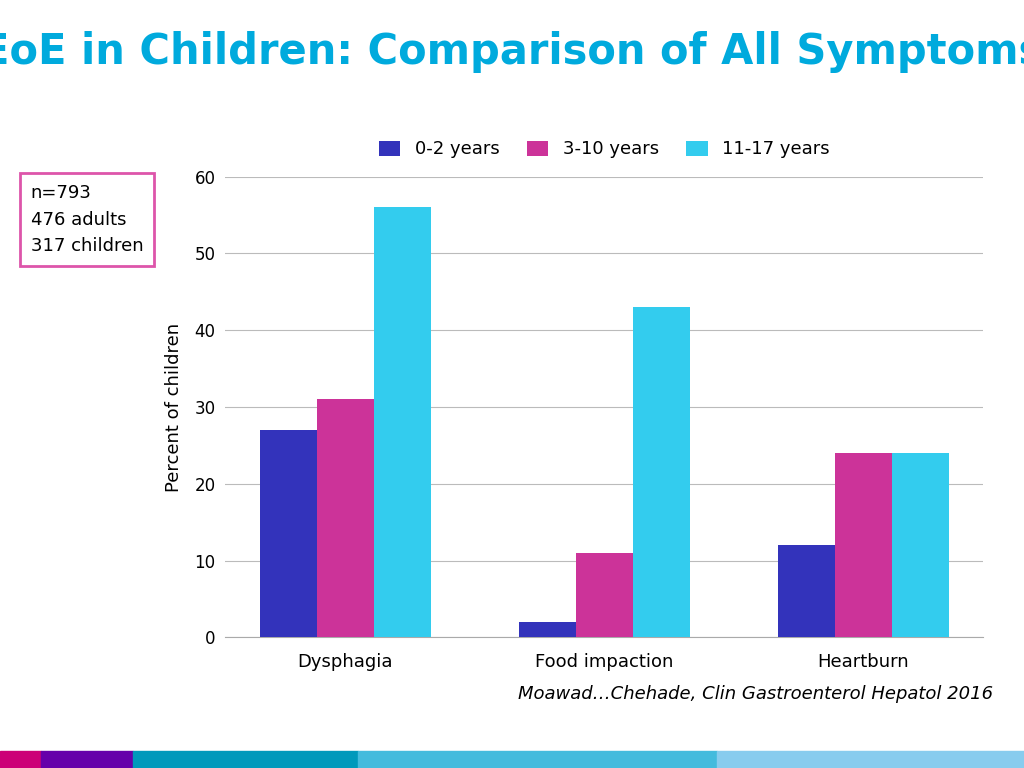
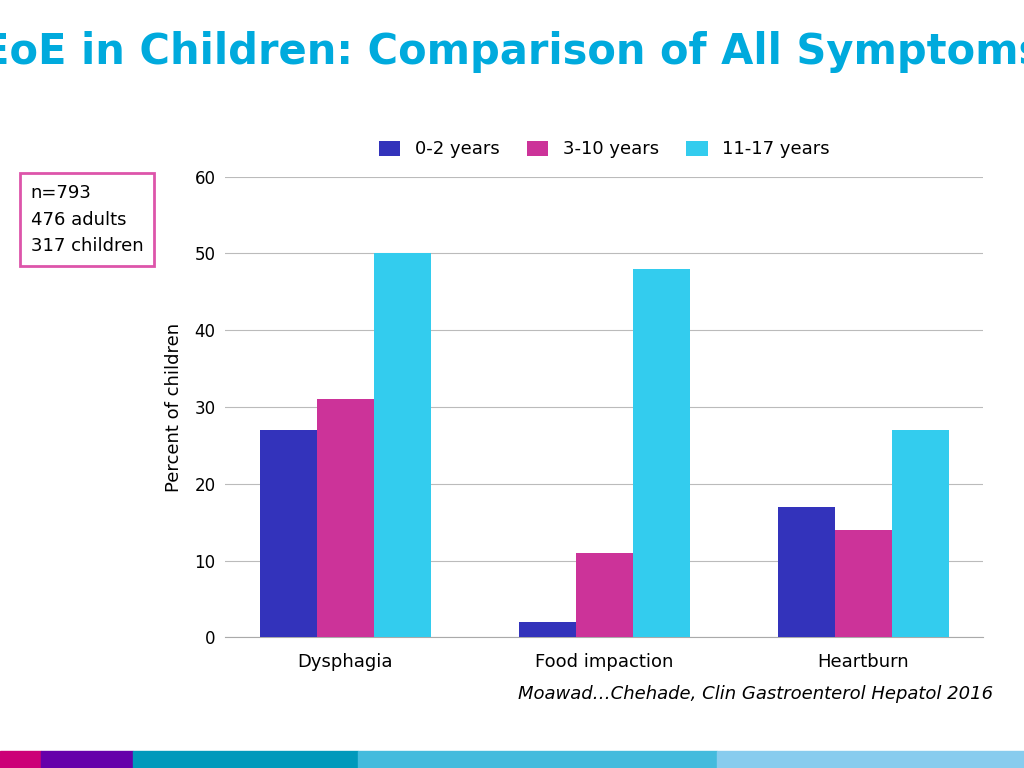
11-17 years/Dysphagia: 56 -> 50
11-17 years/Food impaction: 43 -> 48
0-2 years/Heartburn: 12 -> 17
3-10 years/Heartburn: 24 -> 14
11-17 years/Heartburn: 24 -> 27
